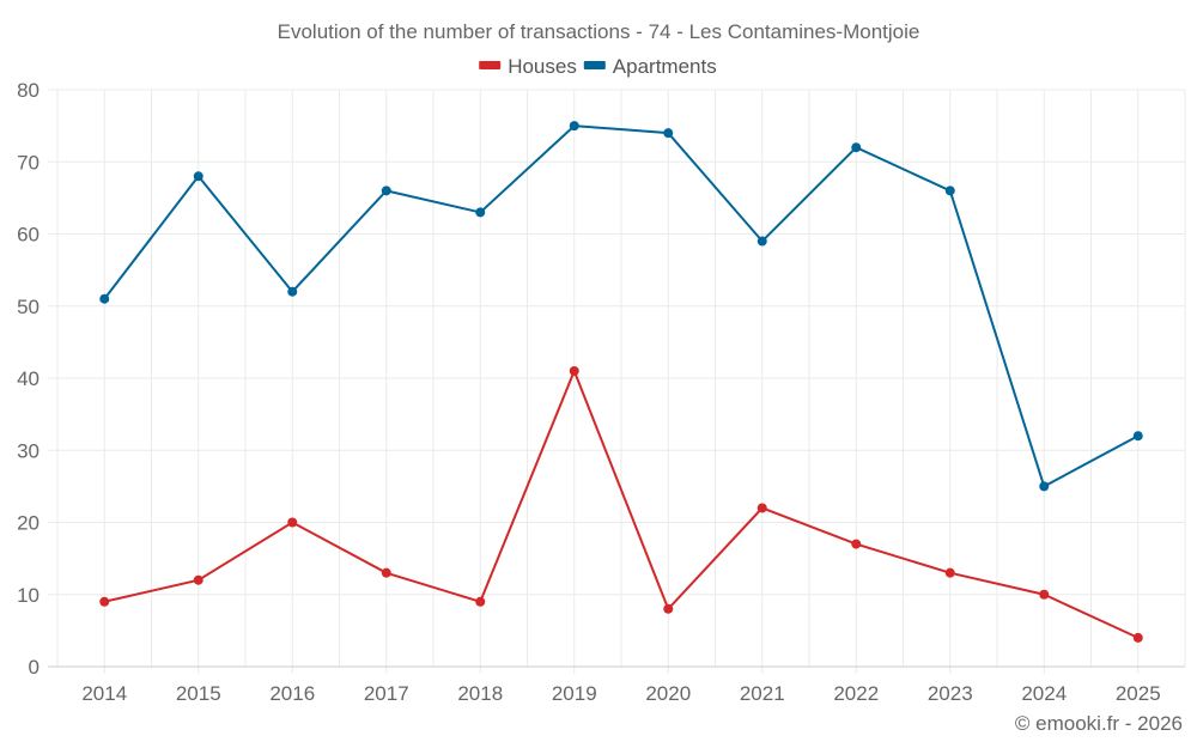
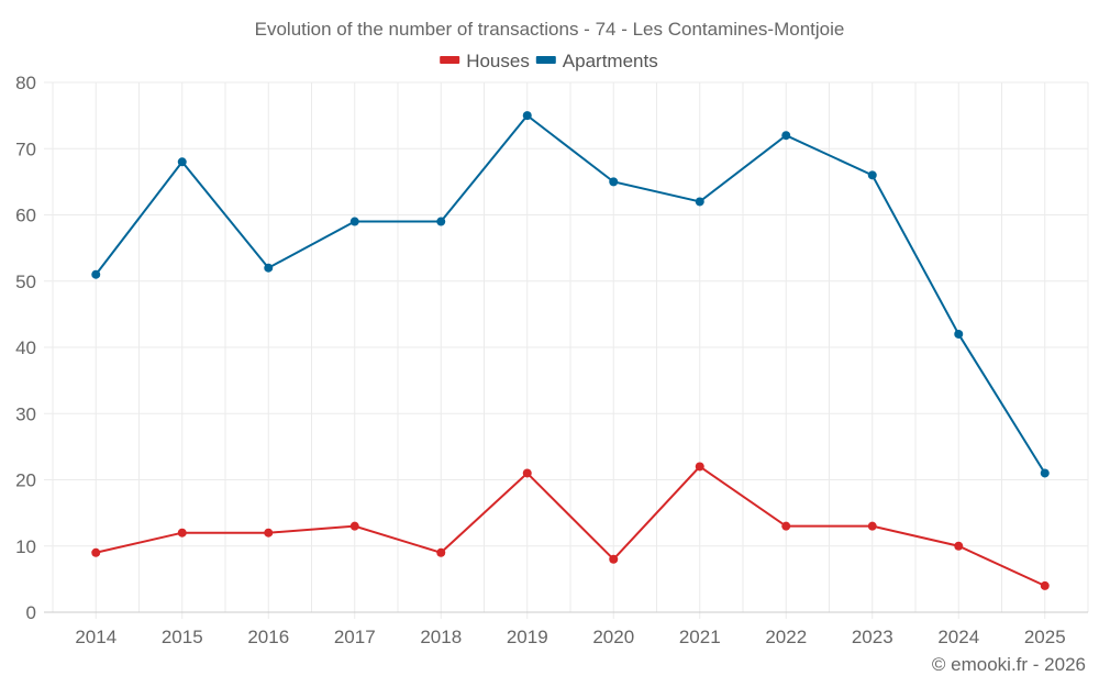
Houses/2016: 20 -> 12
Apartments/2017: 66 -> 59
Apartments/2018: 63 -> 59
Houses/2019: 41 -> 21
Apartments/2020: 74 -> 65
Apartments/2021: 59 -> 62
Houses/2022: 17 -> 13
Apartments/2024: 25 -> 42
Apartments/2025: 32 -> 21
